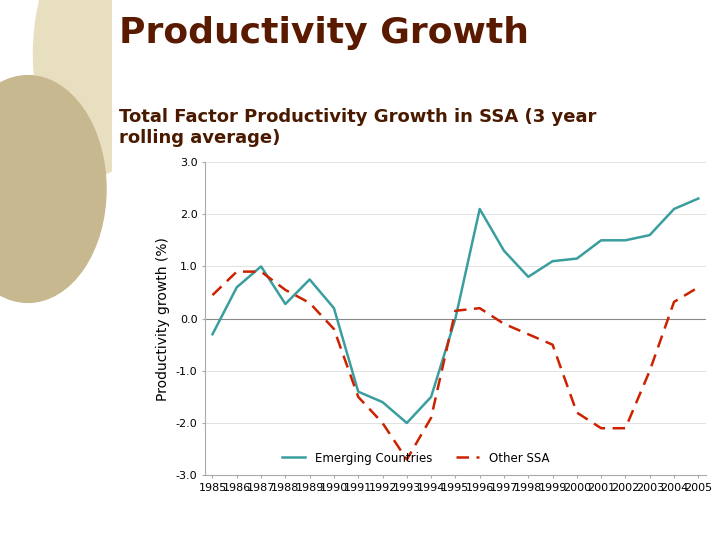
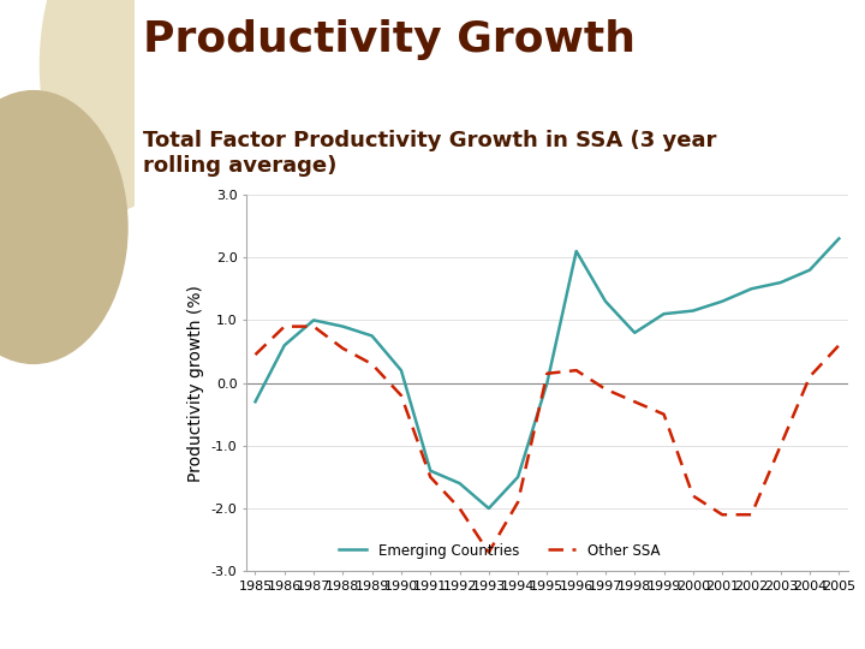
Emerging Countries/1988: 0.28 -> 0.90
Emerging Countries/2001: 1.50 -> 1.30
Emerging Countries/2004: 2.10 -> 1.80
Other SSA/2004: 0.32 -> 0.10
